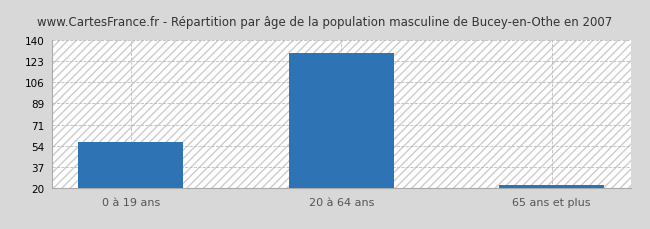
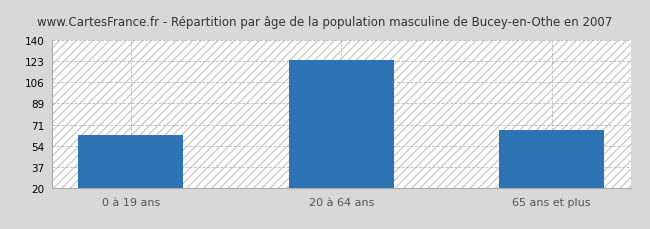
0 à 19 ans: 57 -> 63
20 à 64 ans: 130 -> 124
65 ans et plus: 22 -> 67
